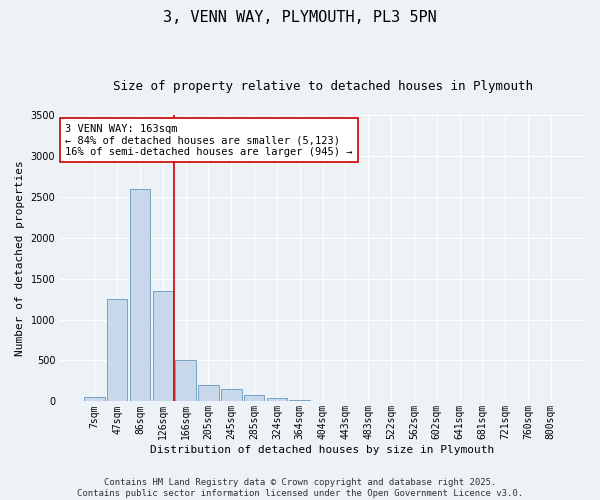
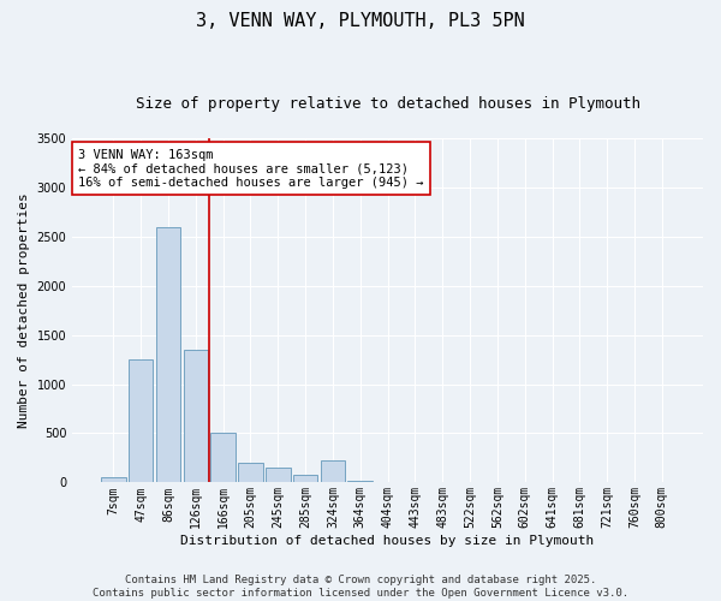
324sqm: 40 -> 220
